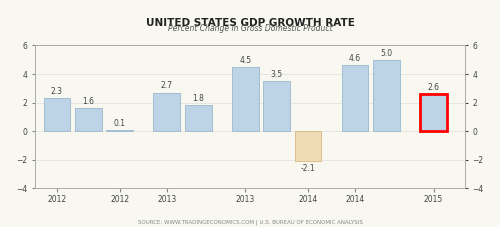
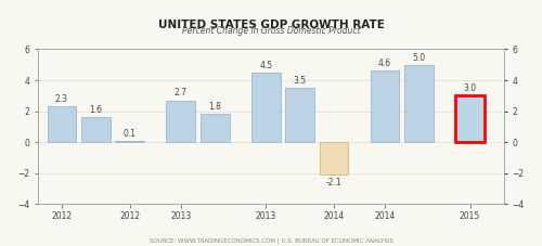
2015: 2.6 -> 3.0
